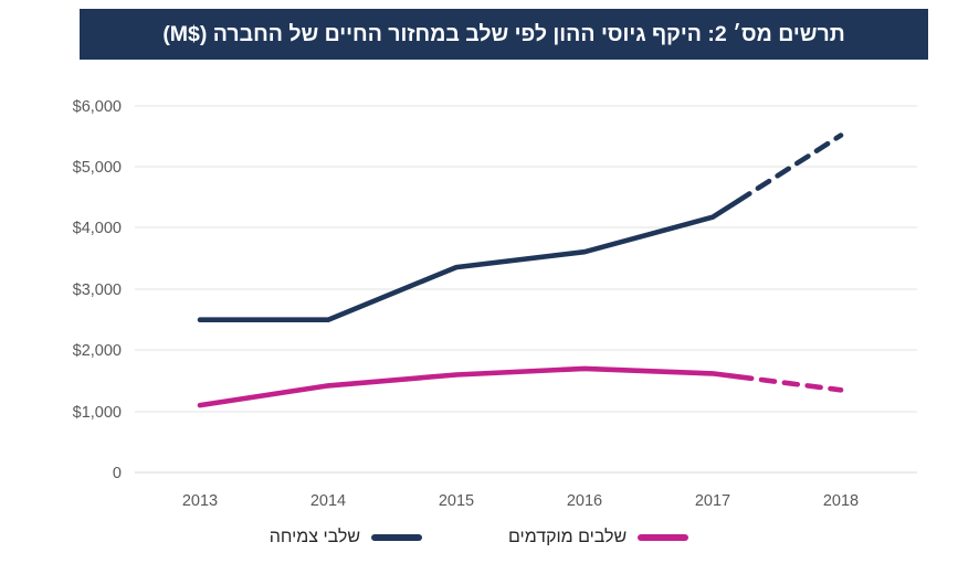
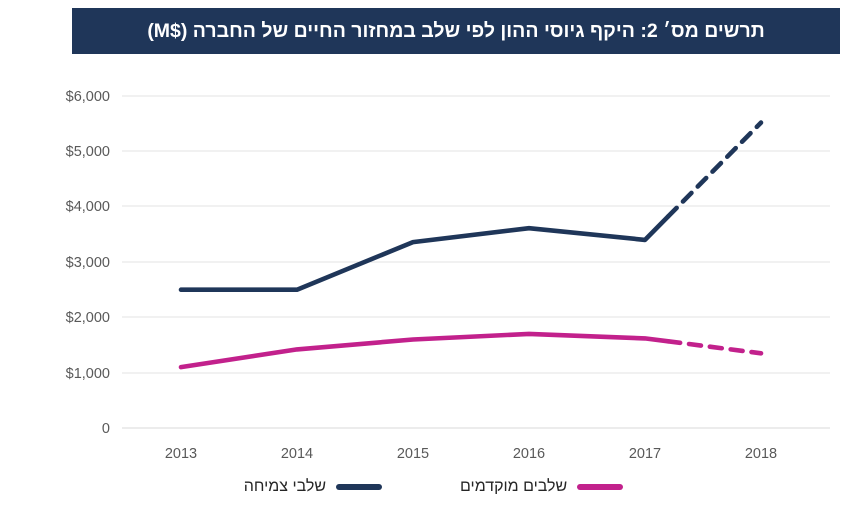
שלבי צמיחה/2017: $4200 -> $3400
